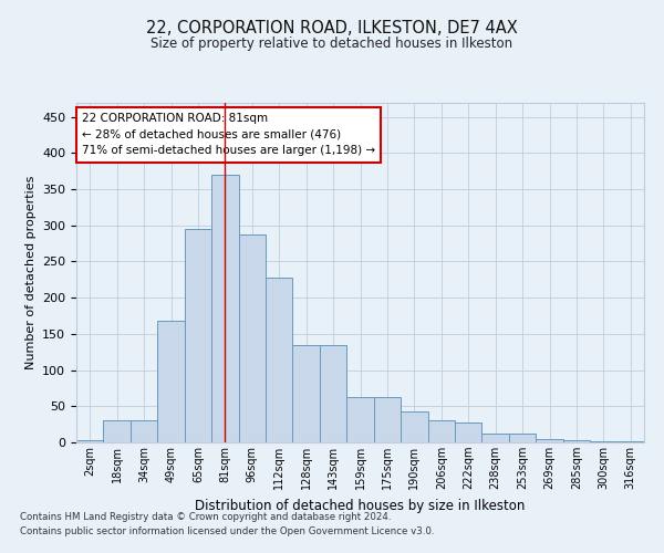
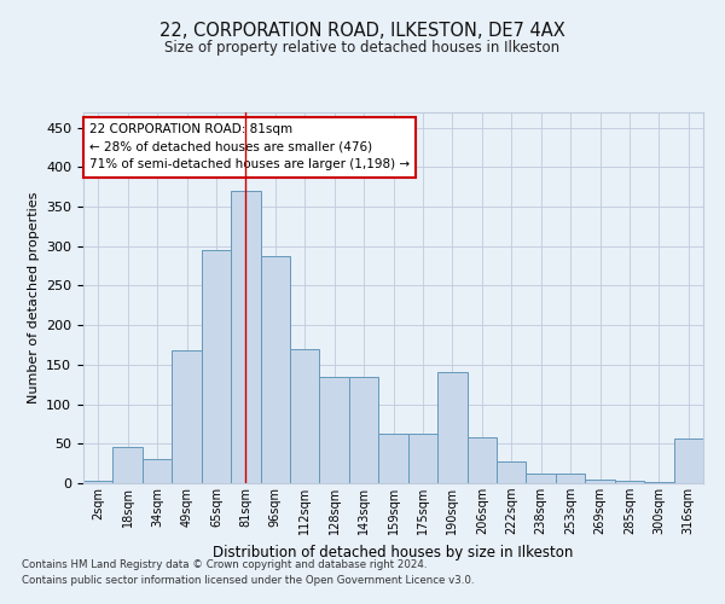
18sqm: 30 -> 46
112sqm: 228 -> 170
190sqm: 43 -> 140
206sqm: 30 -> 58
316sqm: 2 -> 56
